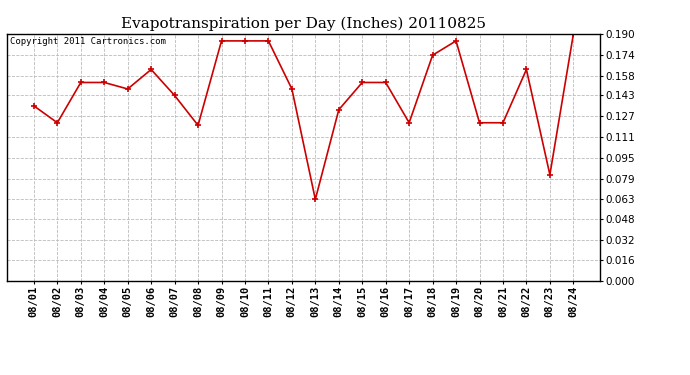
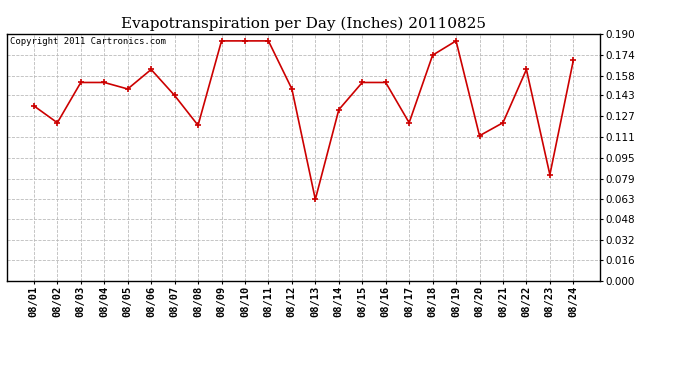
08/20: 0.122 -> 0.112
08/24: 0.190 -> 0.170
